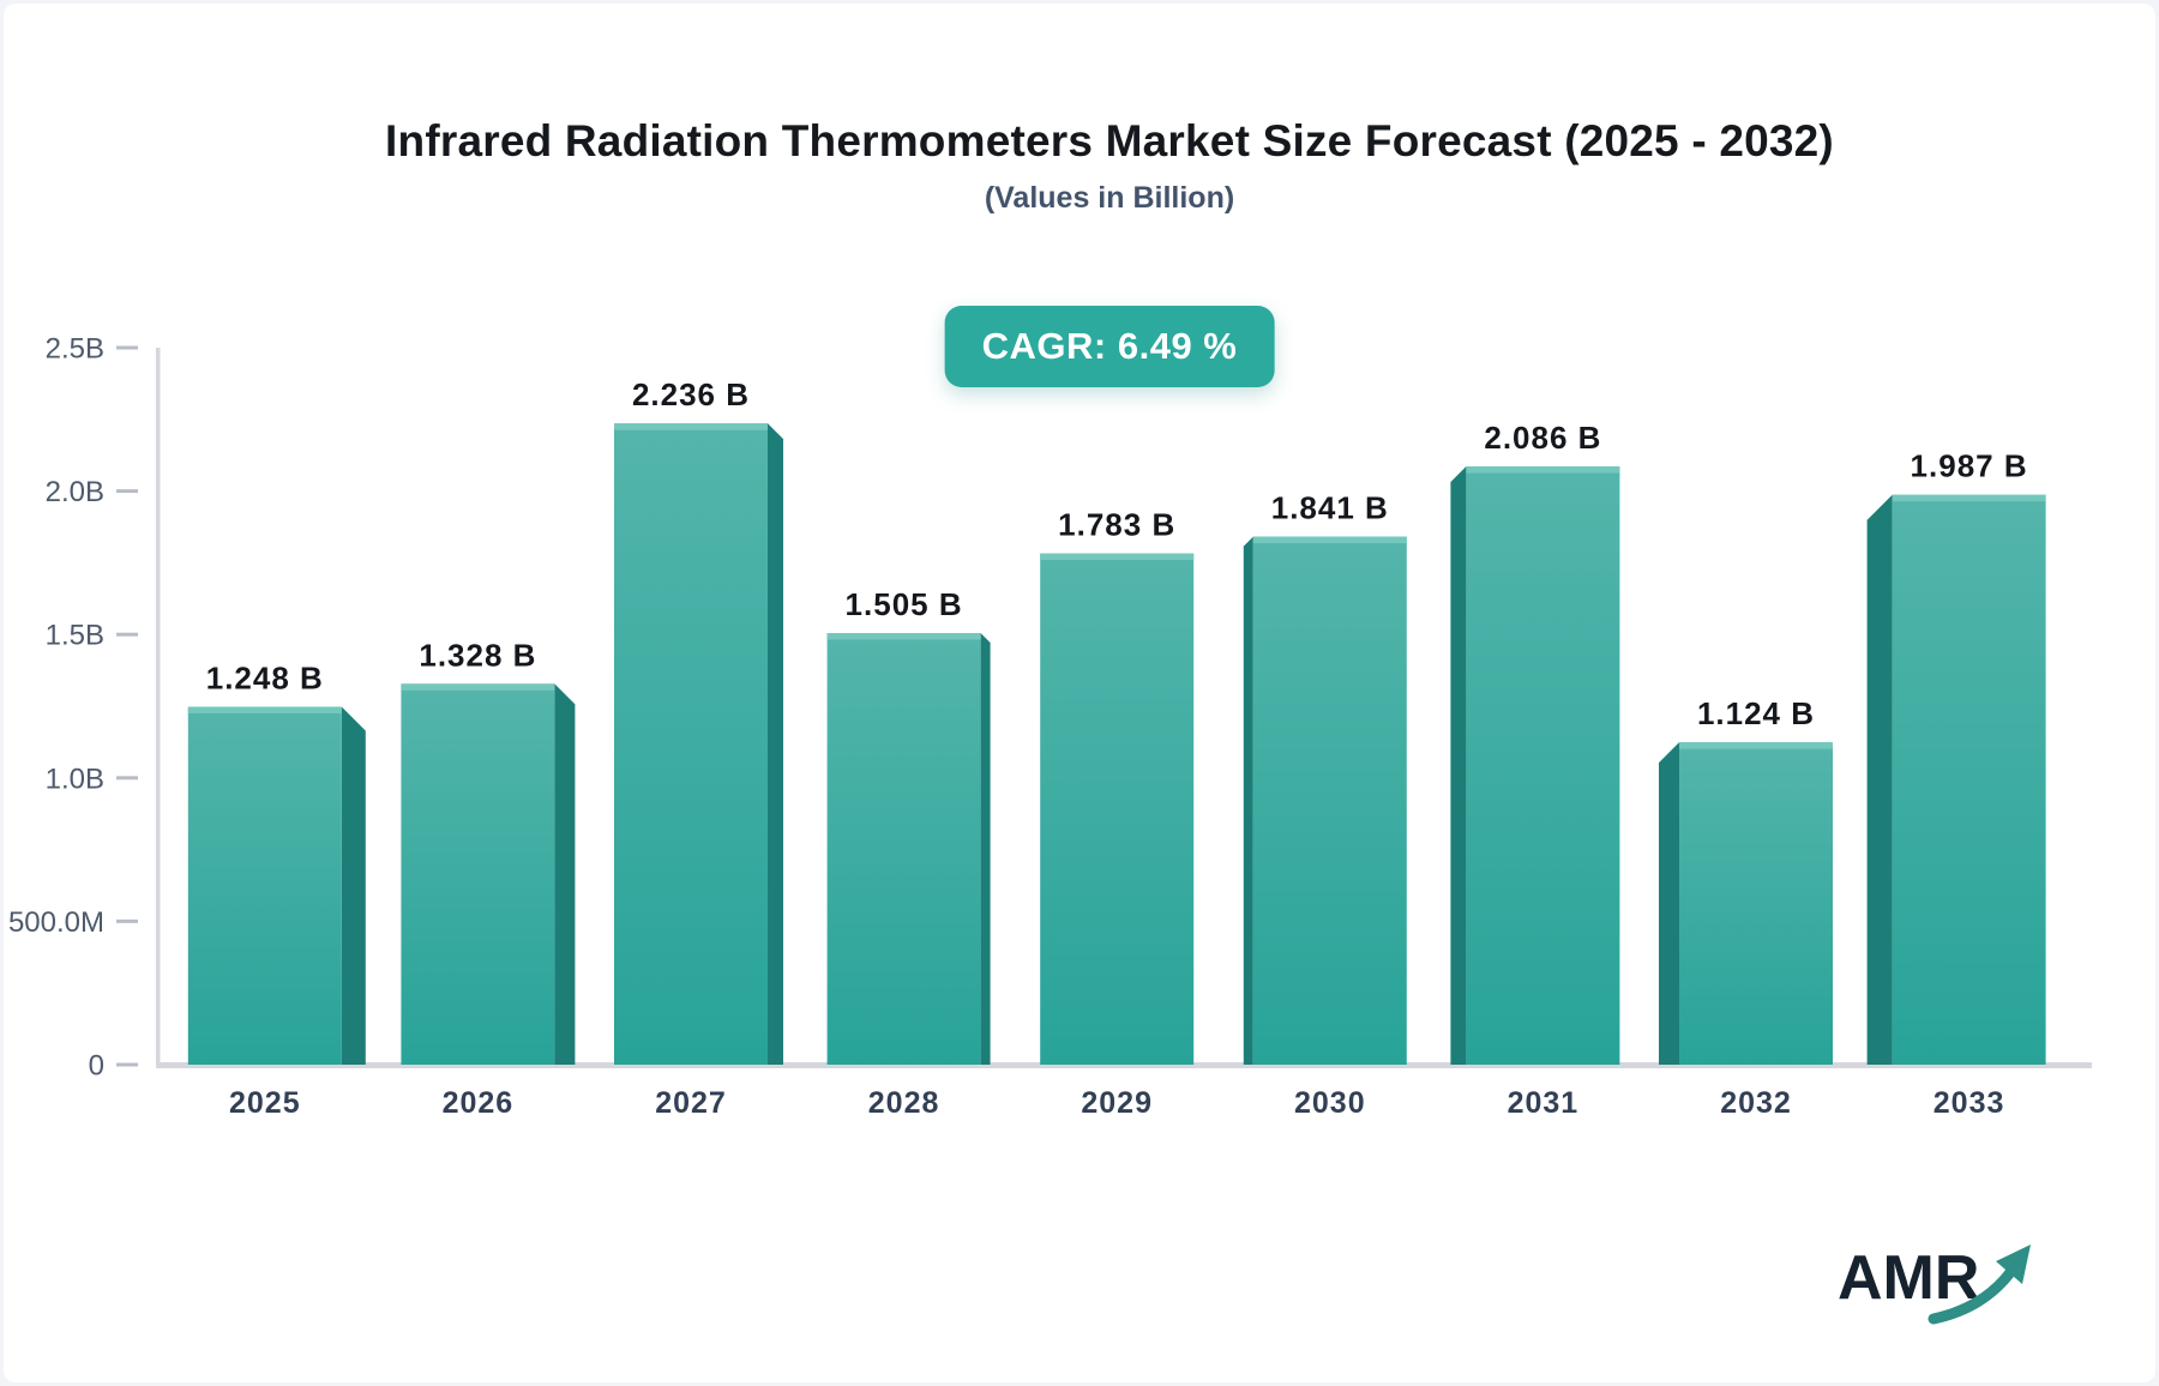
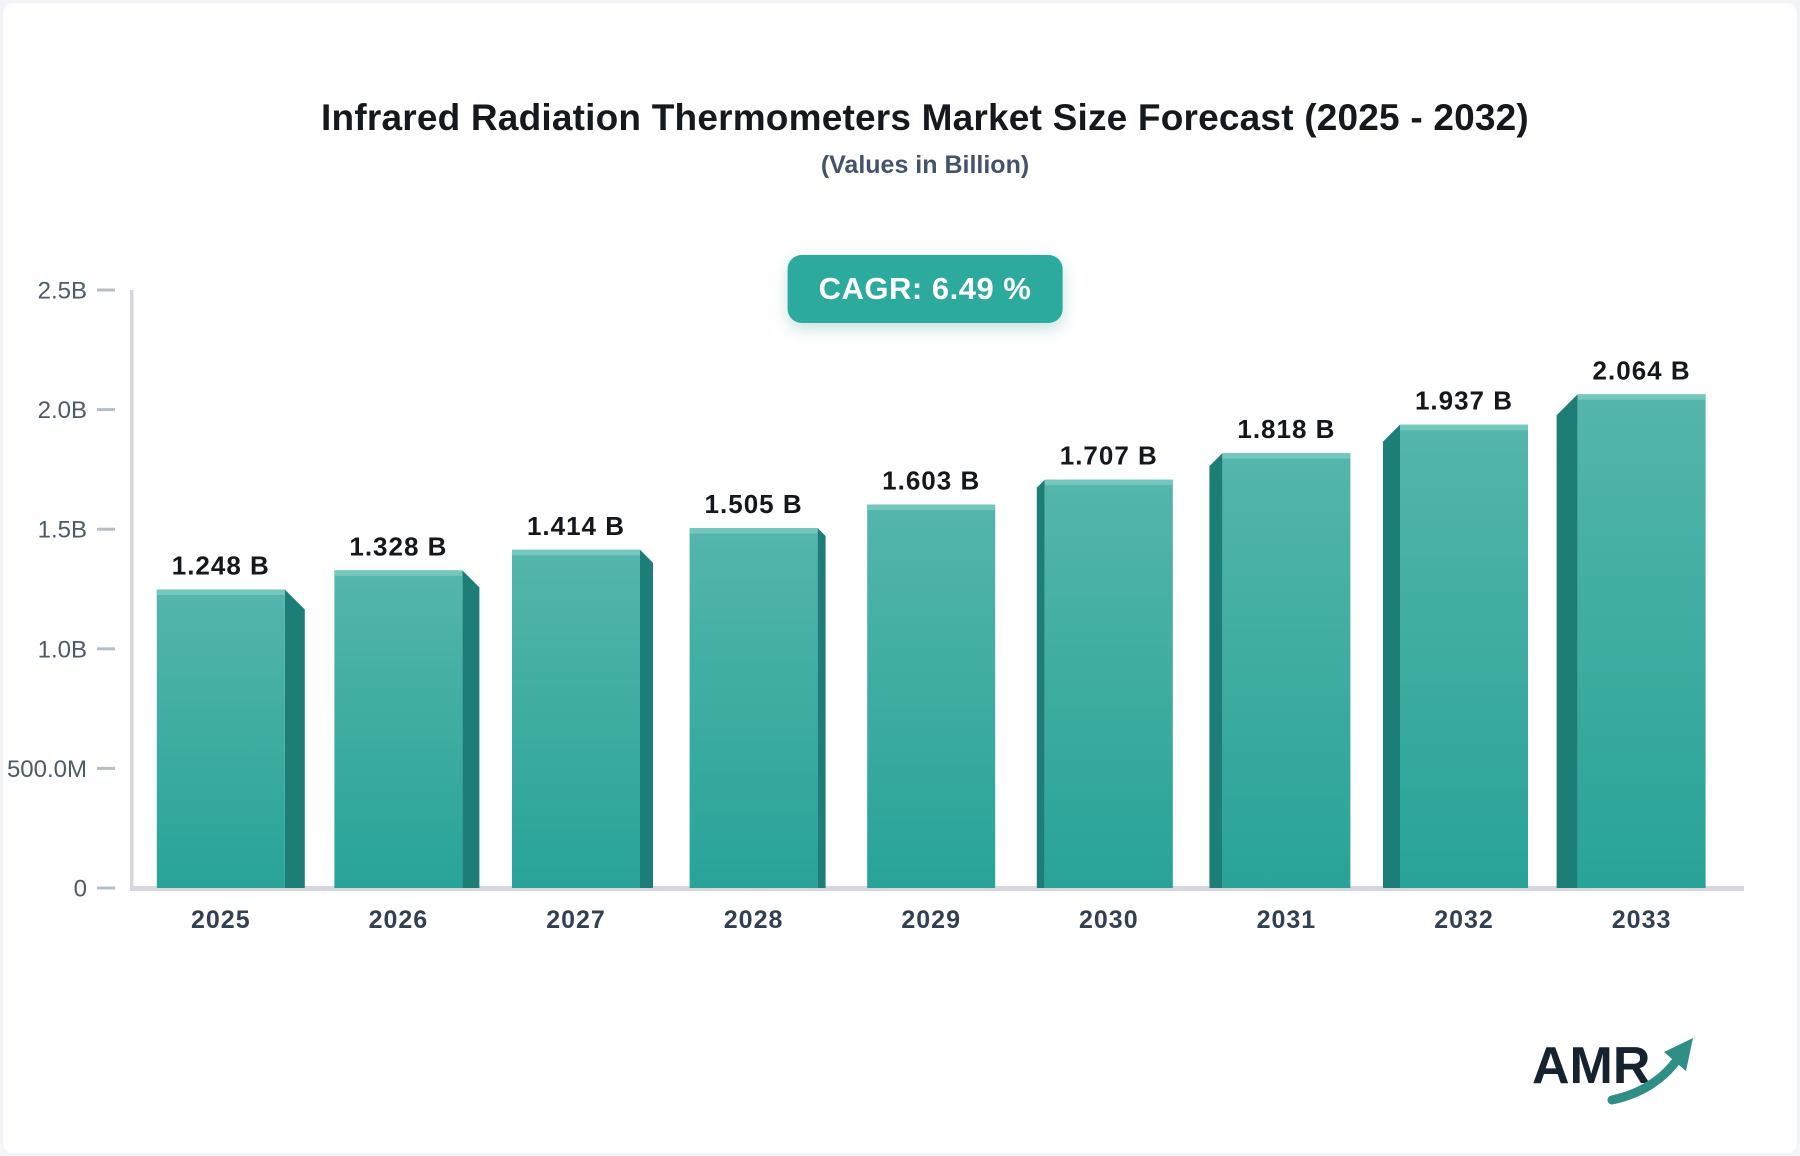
2027: 2.236 -> 1.414
2029: 1.783 -> 1.603
2030: 1.841 -> 1.707
2031: 2.086 -> 1.818
2032: 1.124 -> 1.937
2033: 1.987 -> 2.064
